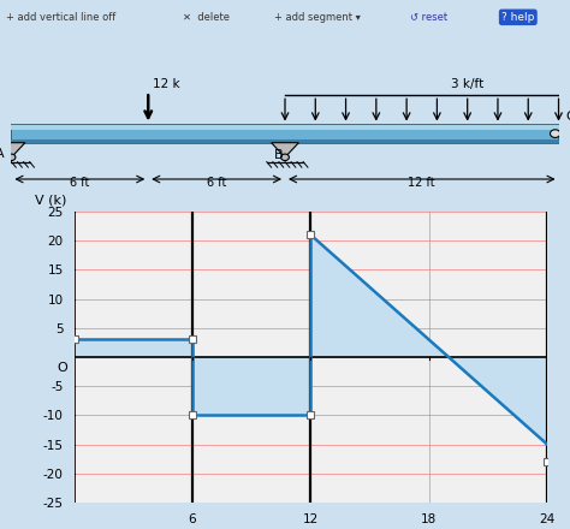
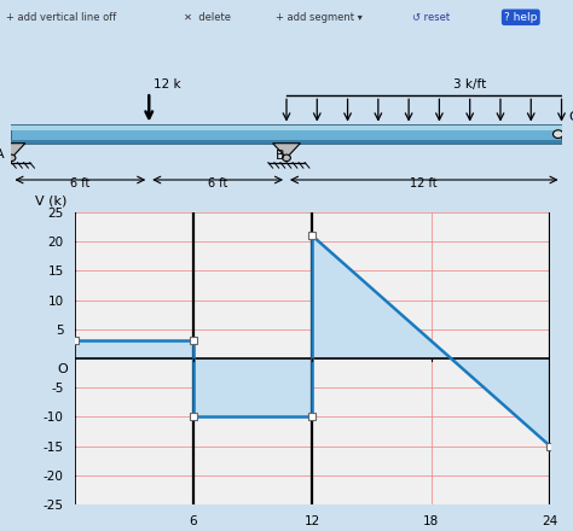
24: -18 -> -15
